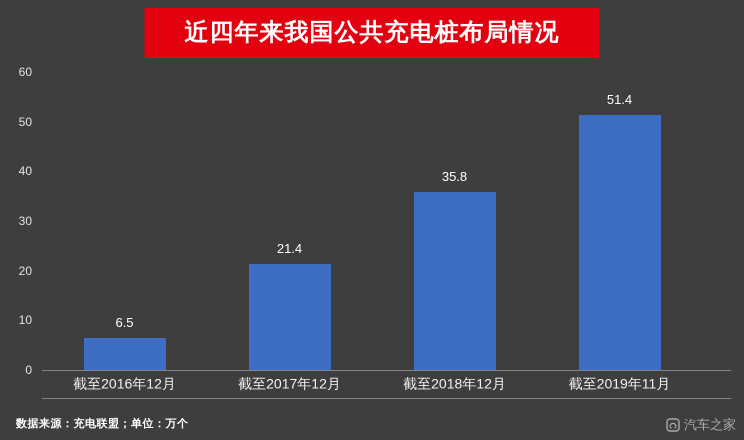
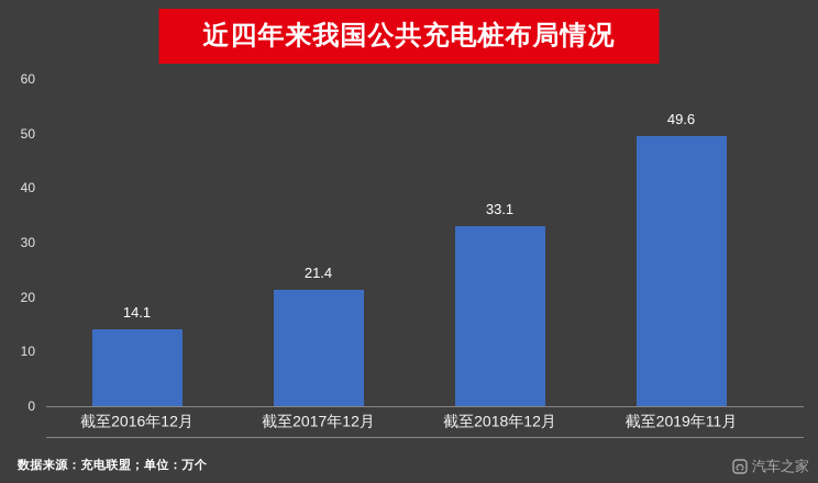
截至2016年12月: 6.5 -> 14.1
截至2018年12月: 35.8 -> 33.1
截至2019年11月: 51.4 -> 49.6
